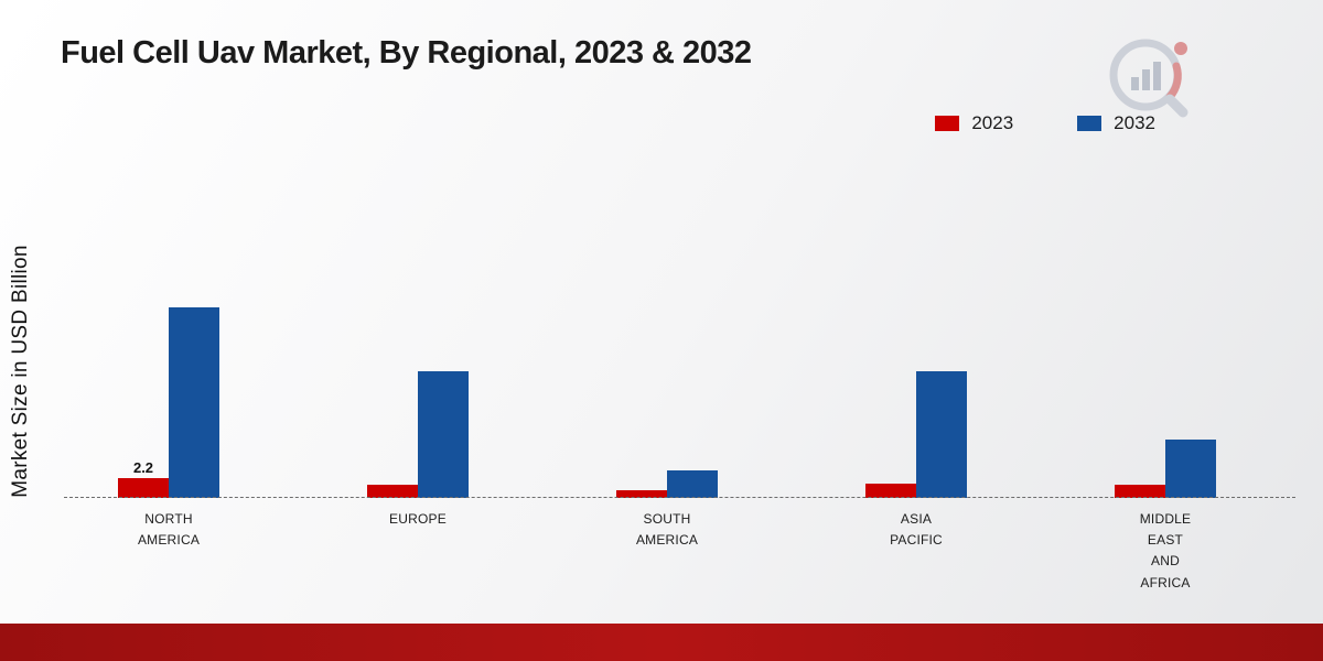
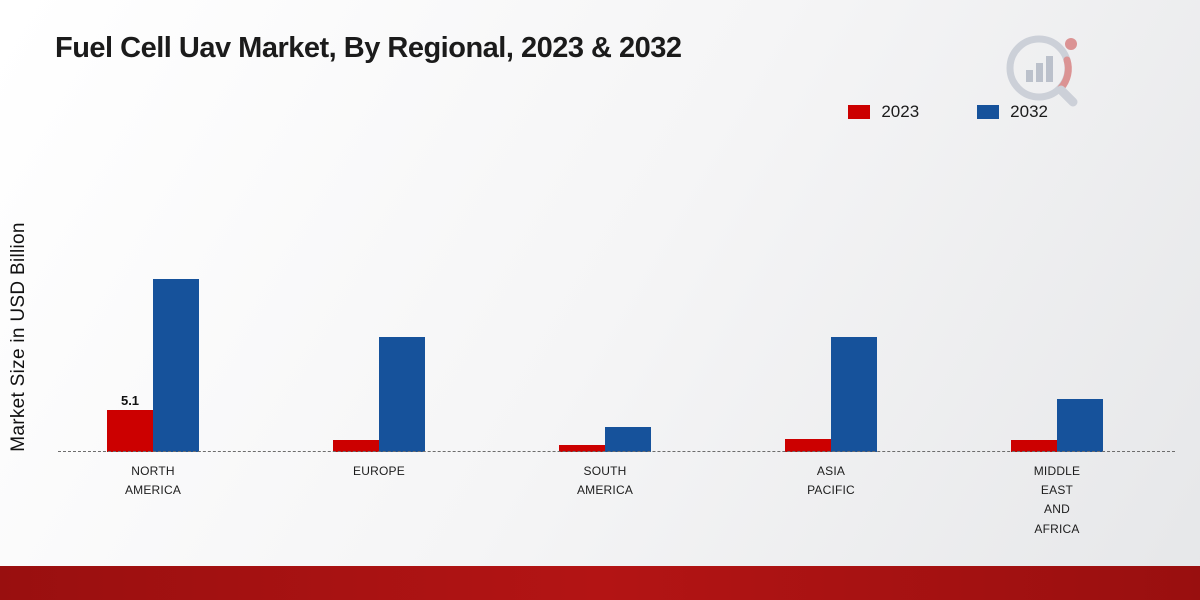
2023/NORTH AMERICA: 2.2 -> 5.1
